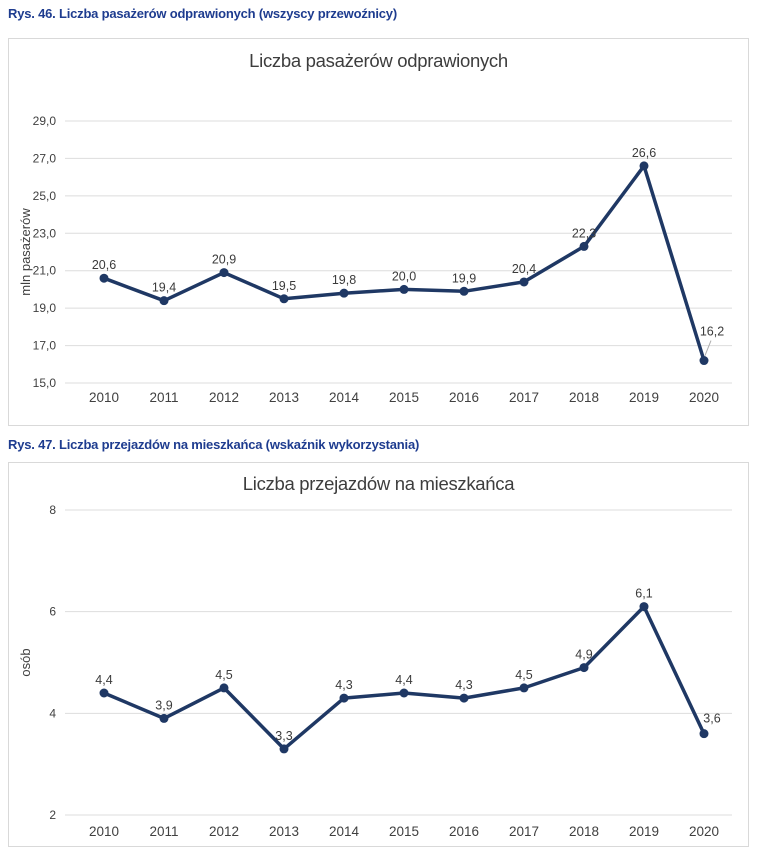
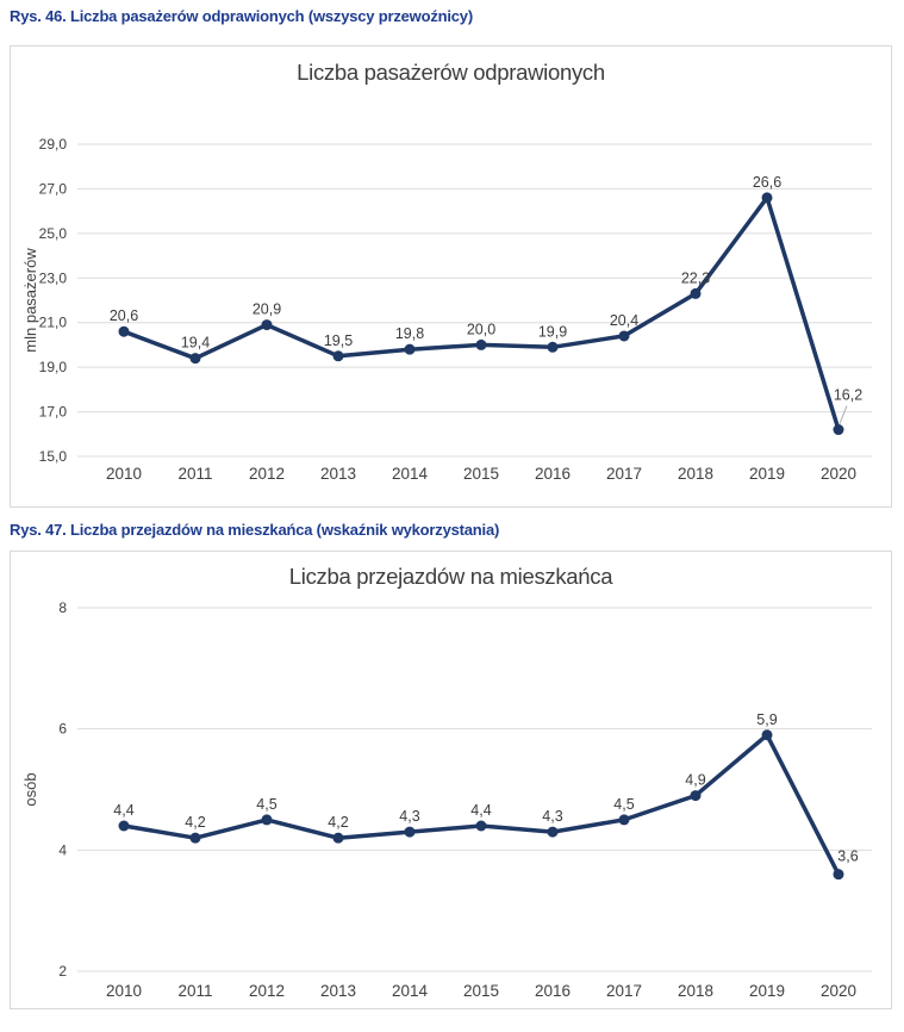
Liczba przejazdów na mieszkańca/2011: 3,9 -> 4,2
Liczba przejazdów na mieszkańca/2013: 3,3 -> 4,2
Liczba przejazdów na mieszkańca/2019: 6,1 -> 5,9
